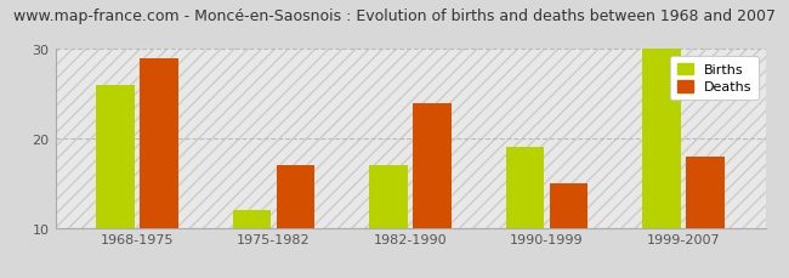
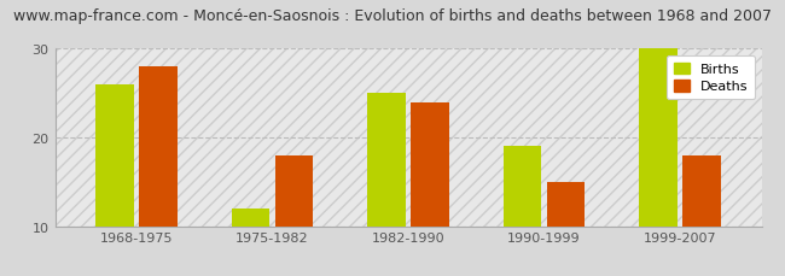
Deaths/1968-1975: 29 -> 28
Deaths/1975-1982: 17 -> 18
Births/1982-1990: 17 -> 25
